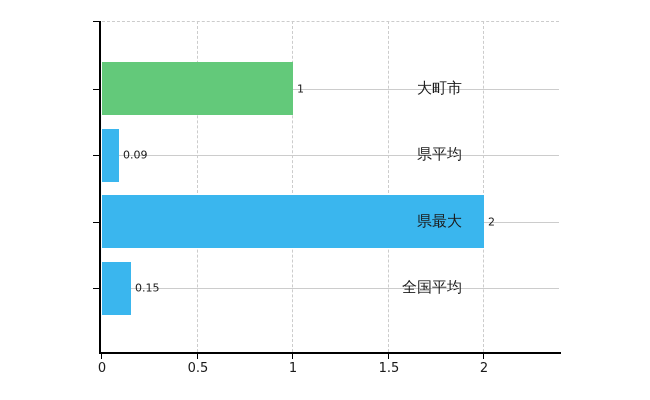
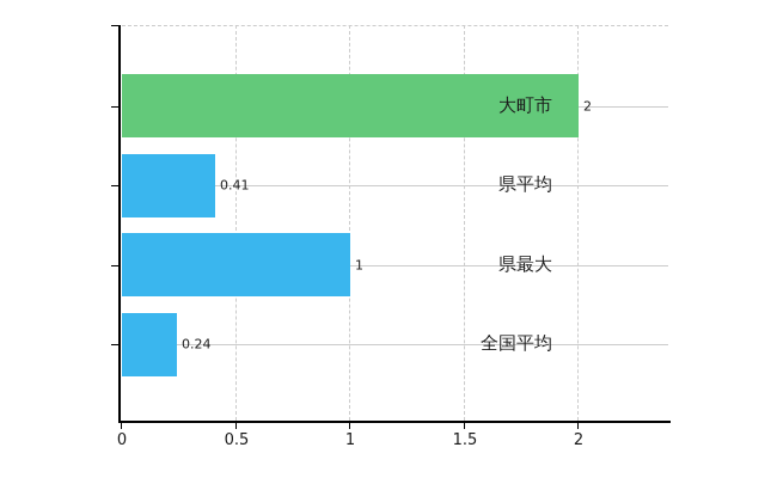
大町市: 1 -> 2
県平均: 0.09 -> 0.41
県最大: 2 -> 1
全国平均: 0.15 -> 0.24
